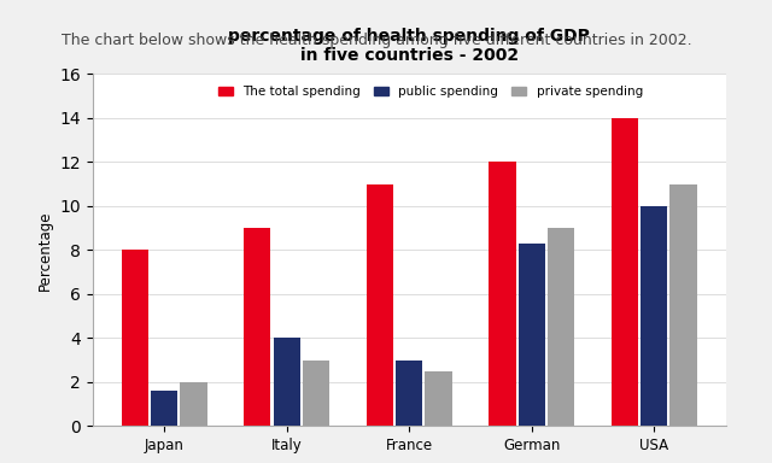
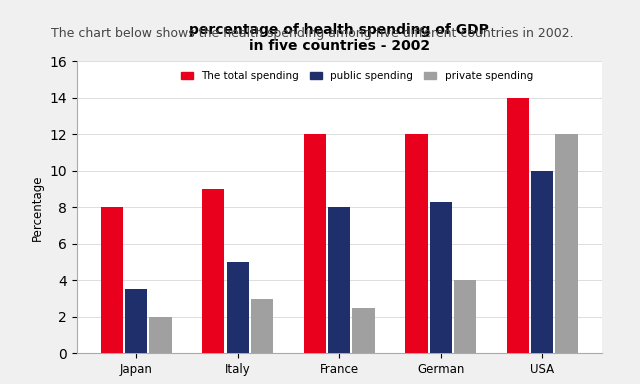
public spending/Japan: 1.6 -> 3.5
public spending/Italy: 4.0 -> 5.0
The total spending/France: 11 -> 12
public spending/France: 3.0 -> 8.0
private spending/German: 9.0 -> 4.0
private spending/USA: 11.0 -> 12.0
